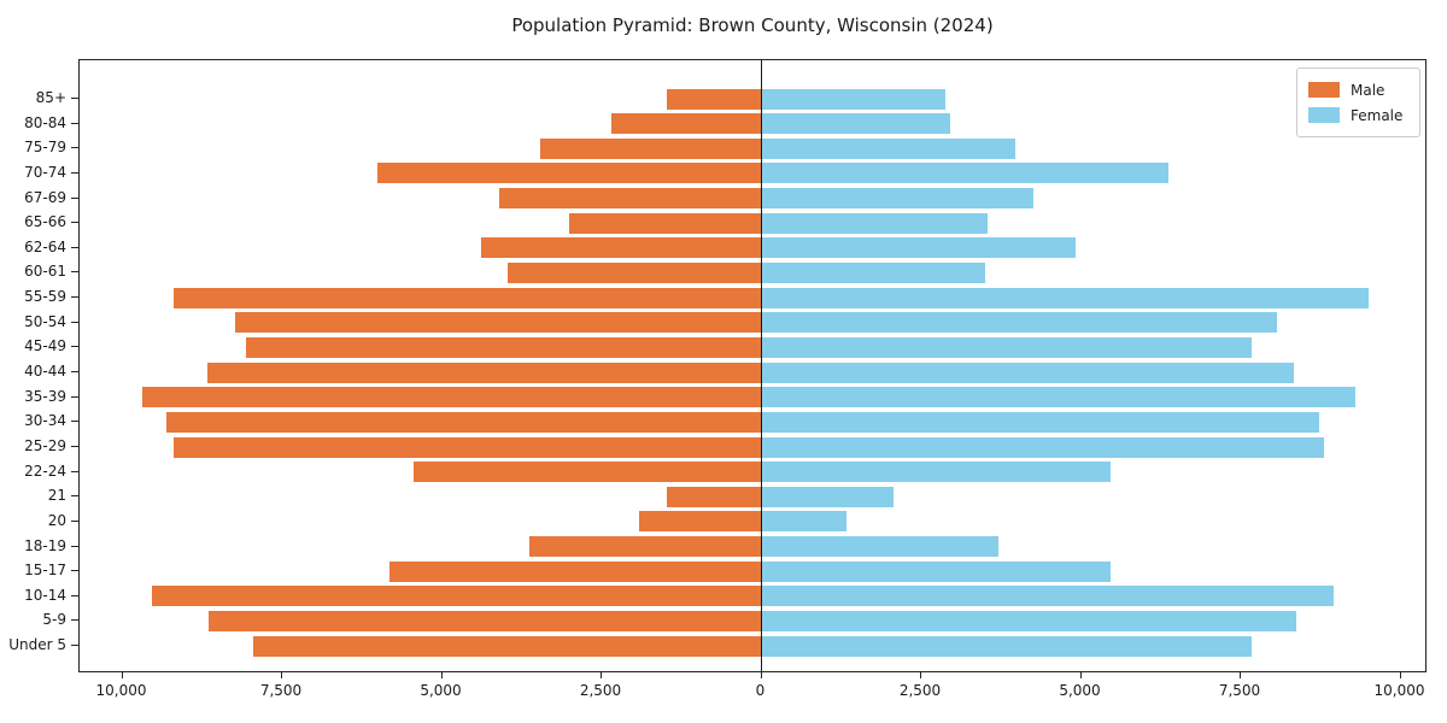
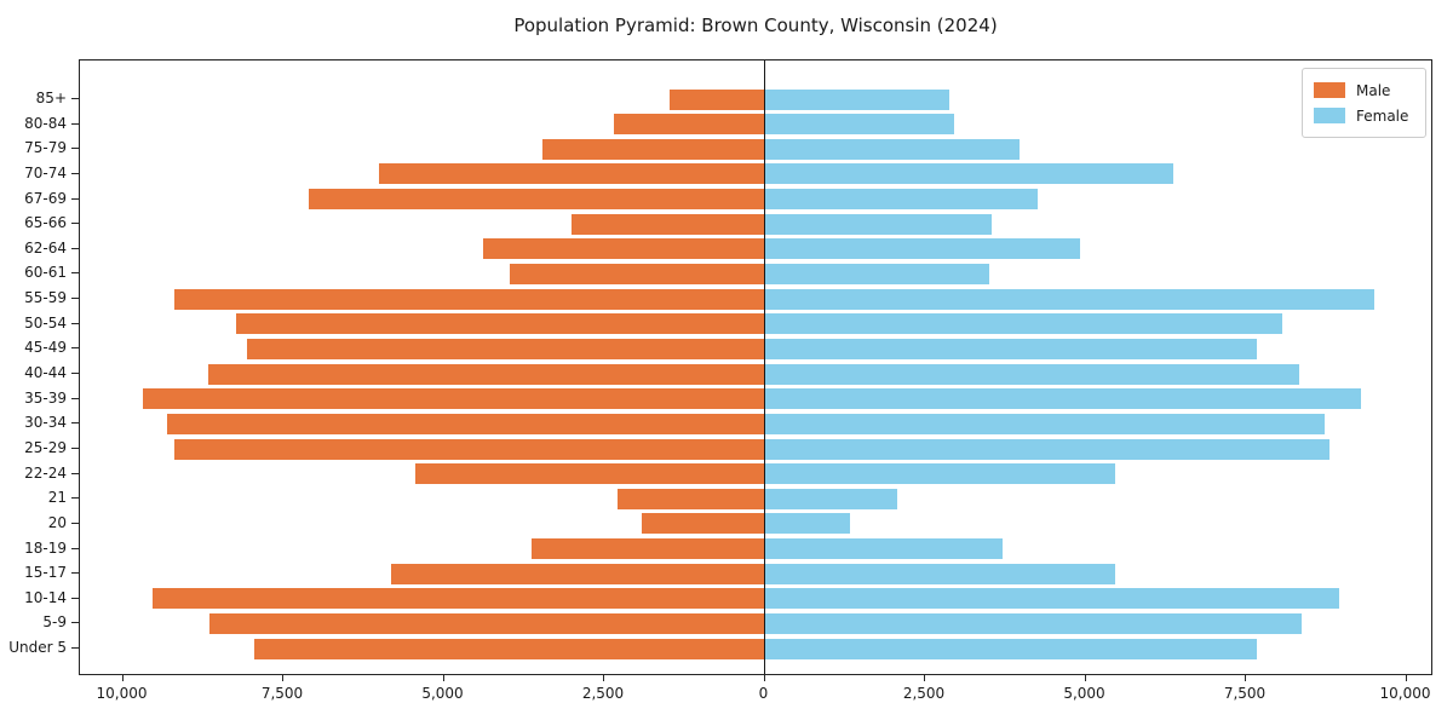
Male/67-69: 4100 -> 7100
Male/21: 1500 -> 2300
